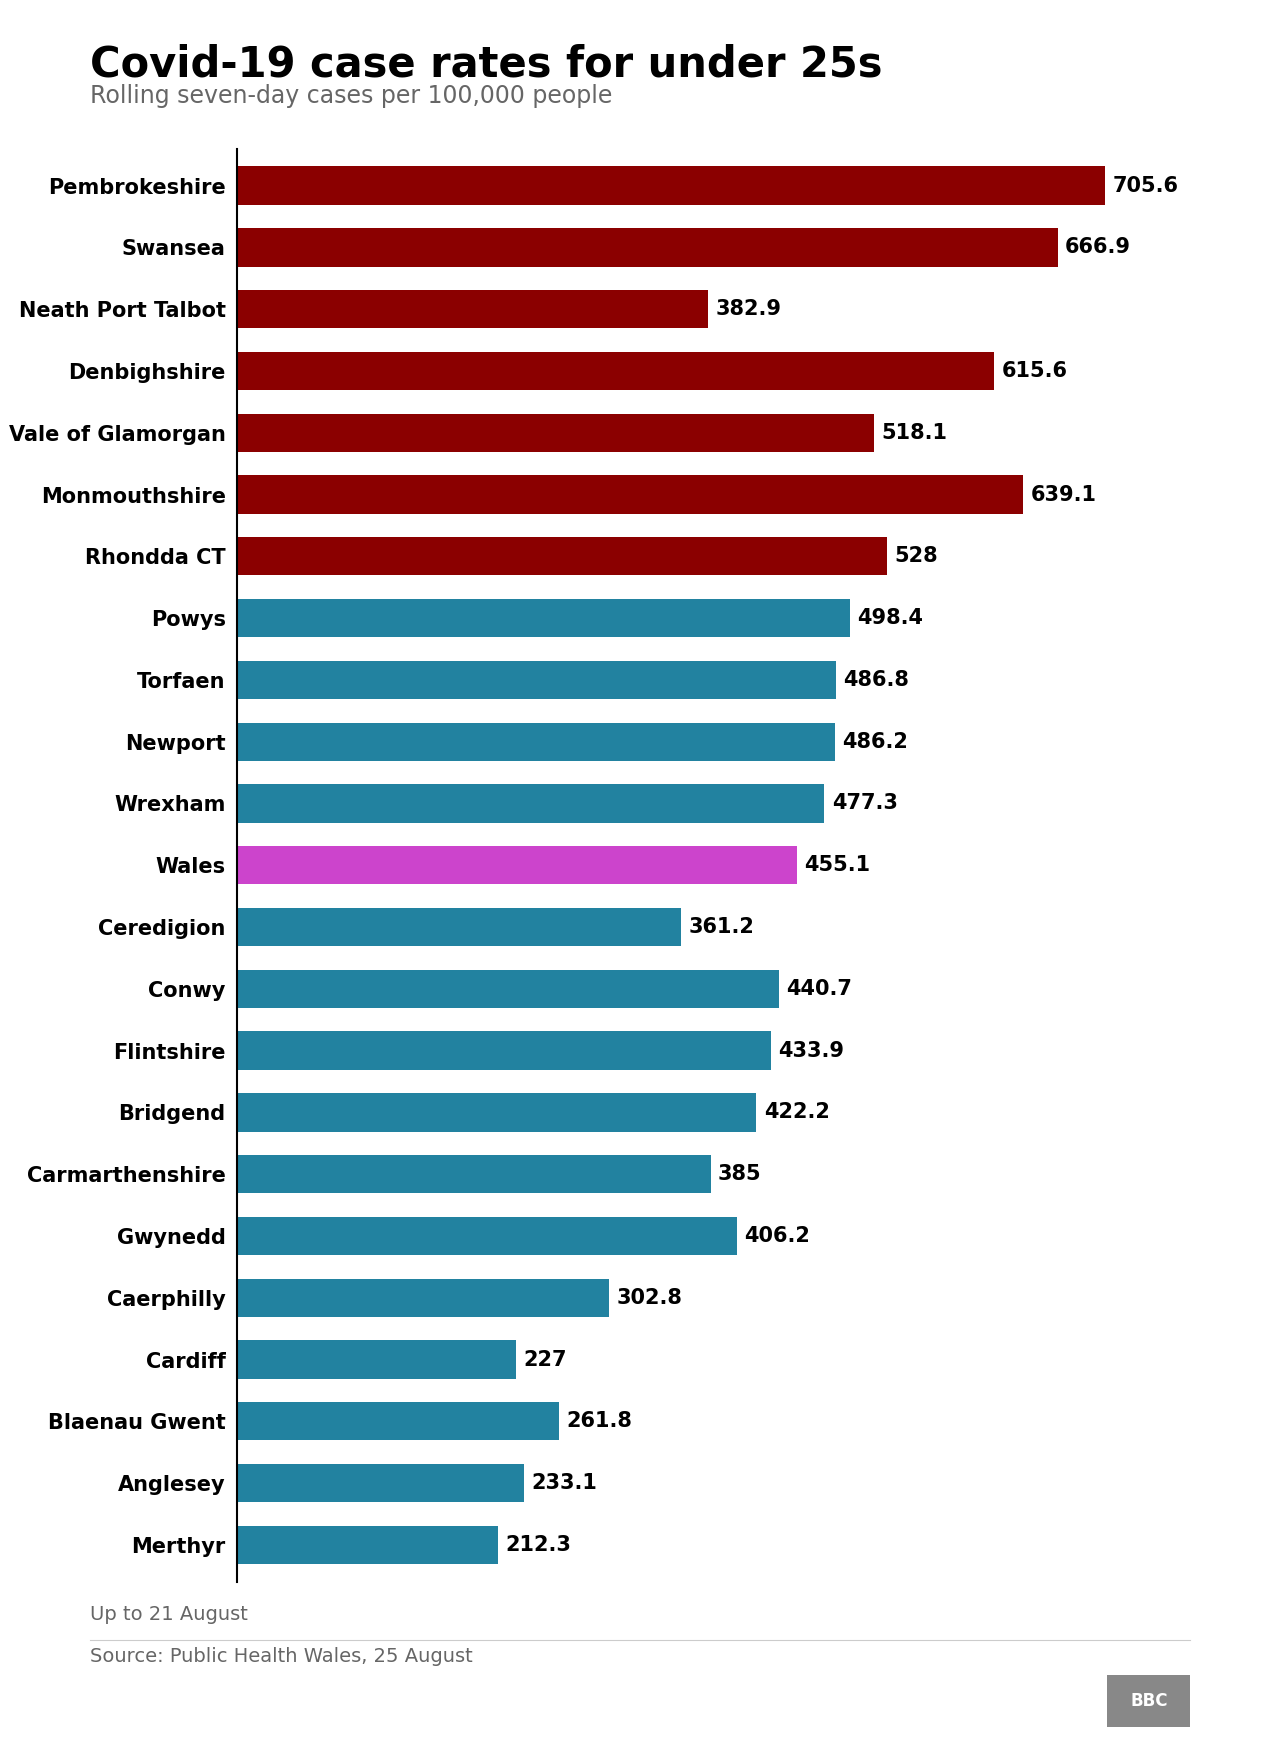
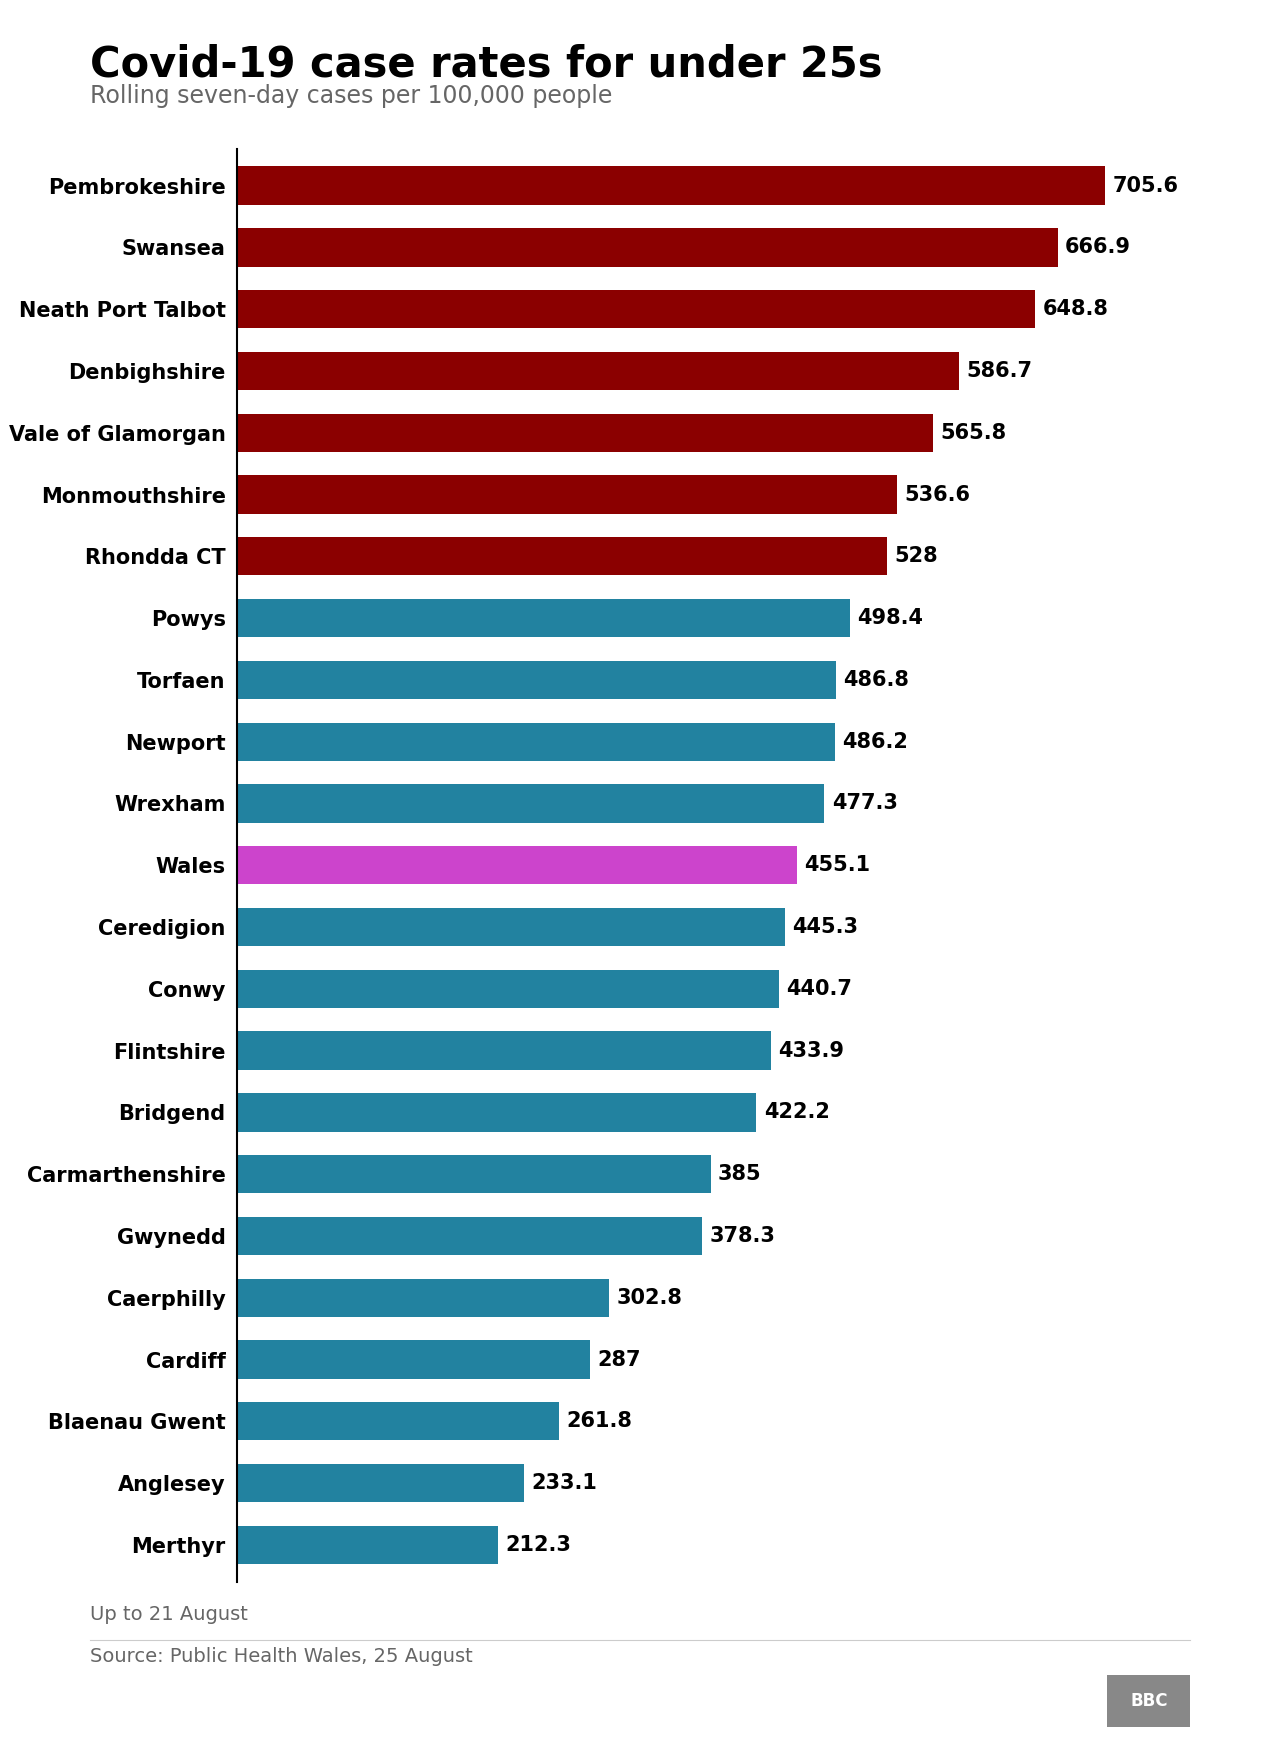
Neath Port Talbot: 382.9 -> 648.8
Denbighshire: 615.6 -> 586.7
Vale of Glamorgan: 518.1 -> 565.8
Monmouthshire: 639.1 -> 536.6
Ceredigion: 361.2 -> 445.3
Gwynedd: 406.2 -> 378.3
Cardiff: 227 -> 287
